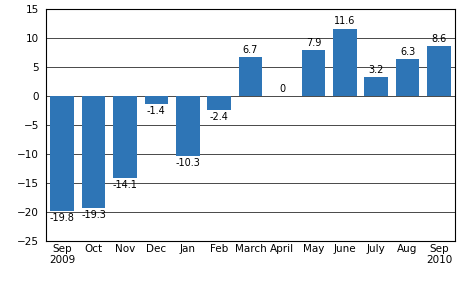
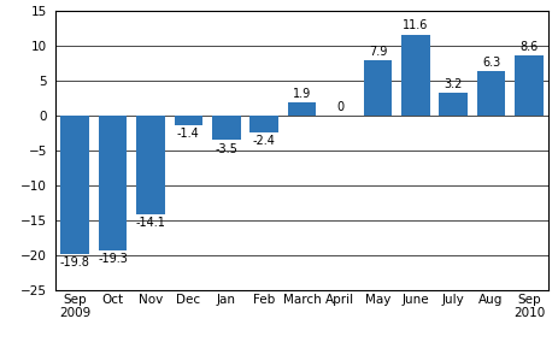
Jan: -10.3 -> -3.5
March: 6.7 -> 1.9
